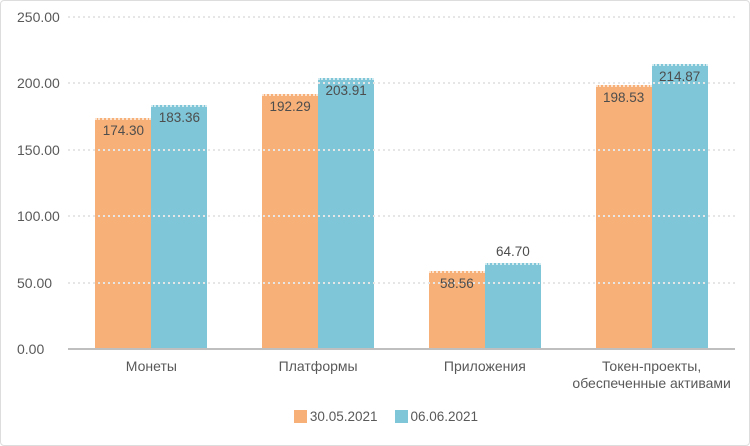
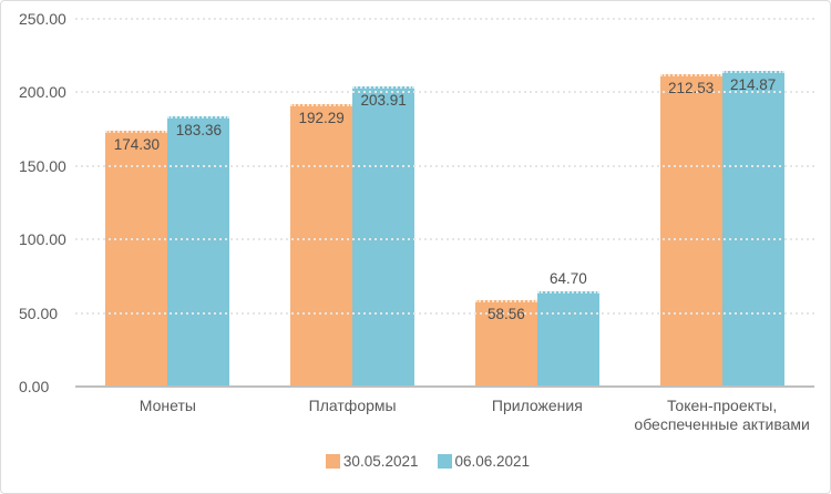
30.05.2021/Токен-проекты, обеспеченные активами: 198.53 -> 212.53
